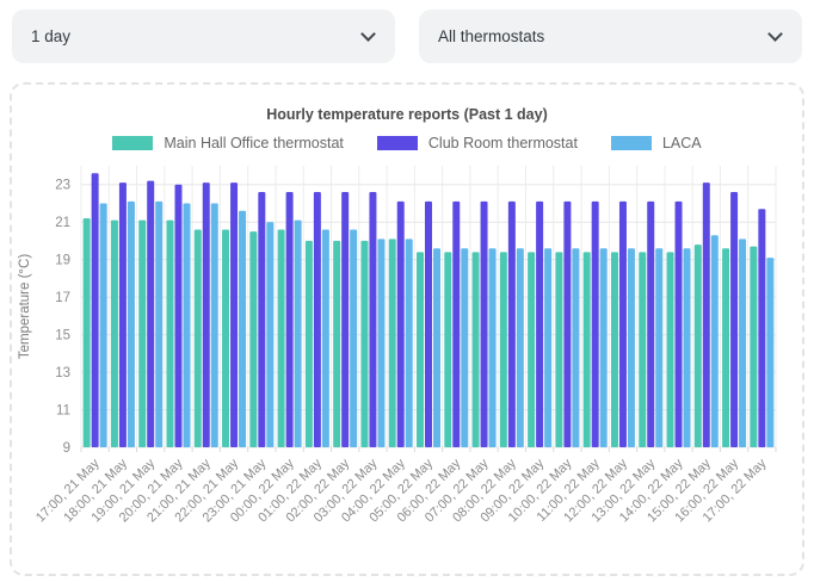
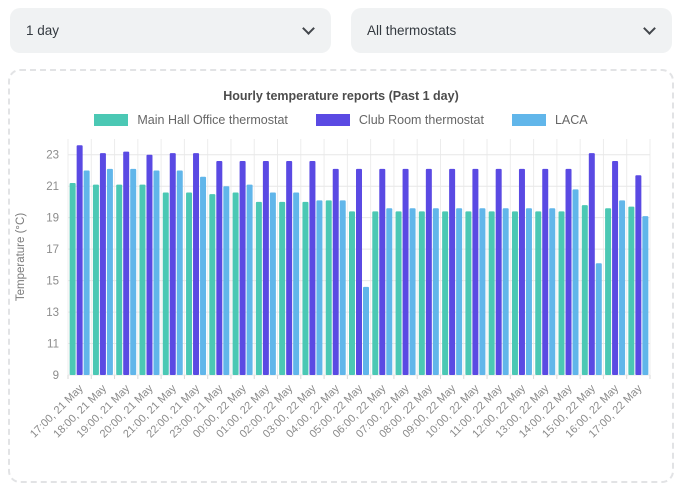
LACA/05:00, 22 May: 19.6 -> 14.6
LACA/14:00, 22 May: 19.6 -> 20.8
LACA/15:00, 22 May: 20.3 -> 16.1
